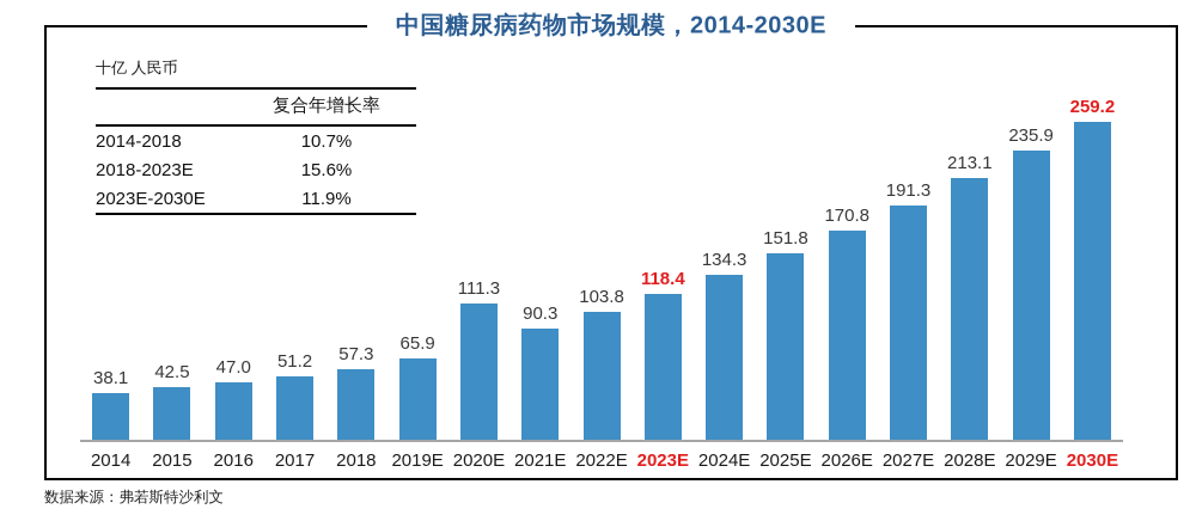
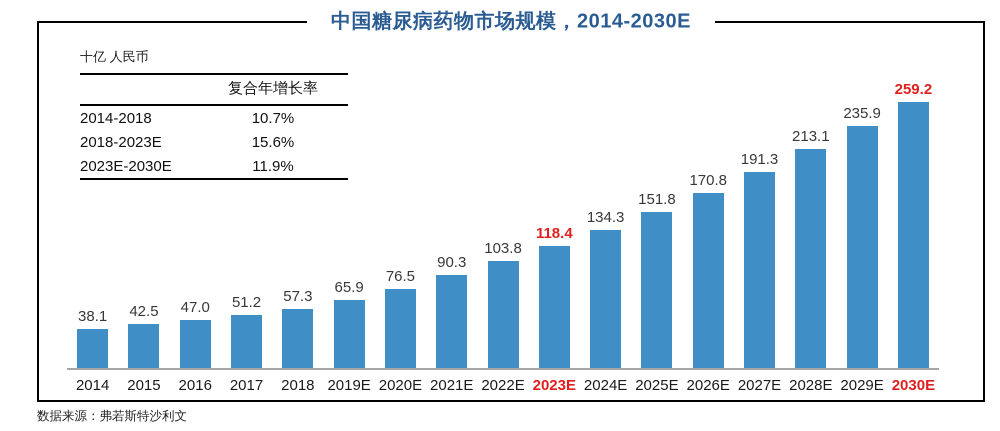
2020E: 111.3 -> 76.5
